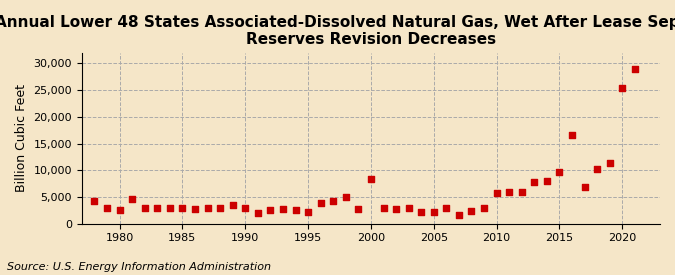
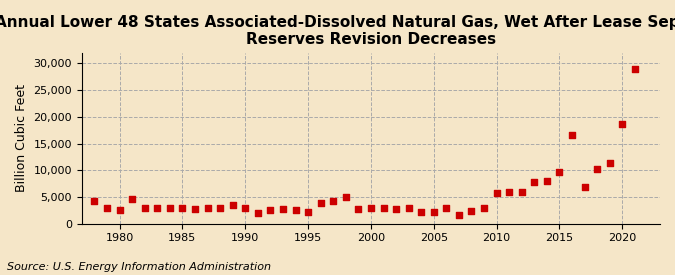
2000: 8,400 -> 3,000
2020: 25,400 -> 18,700
